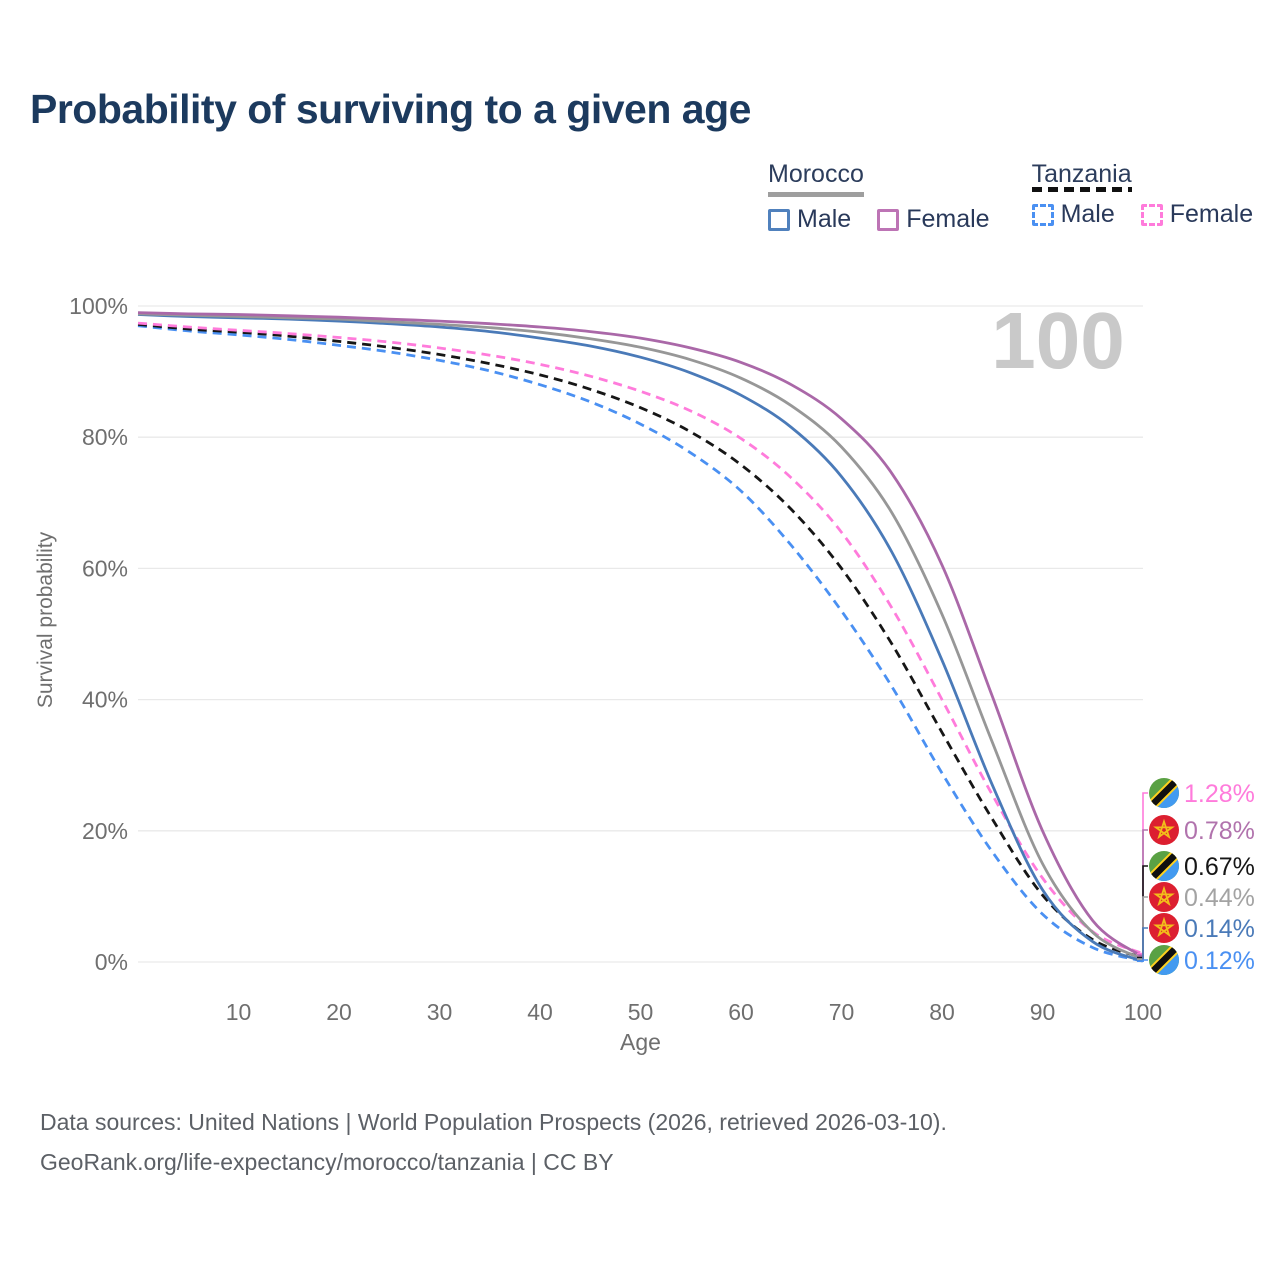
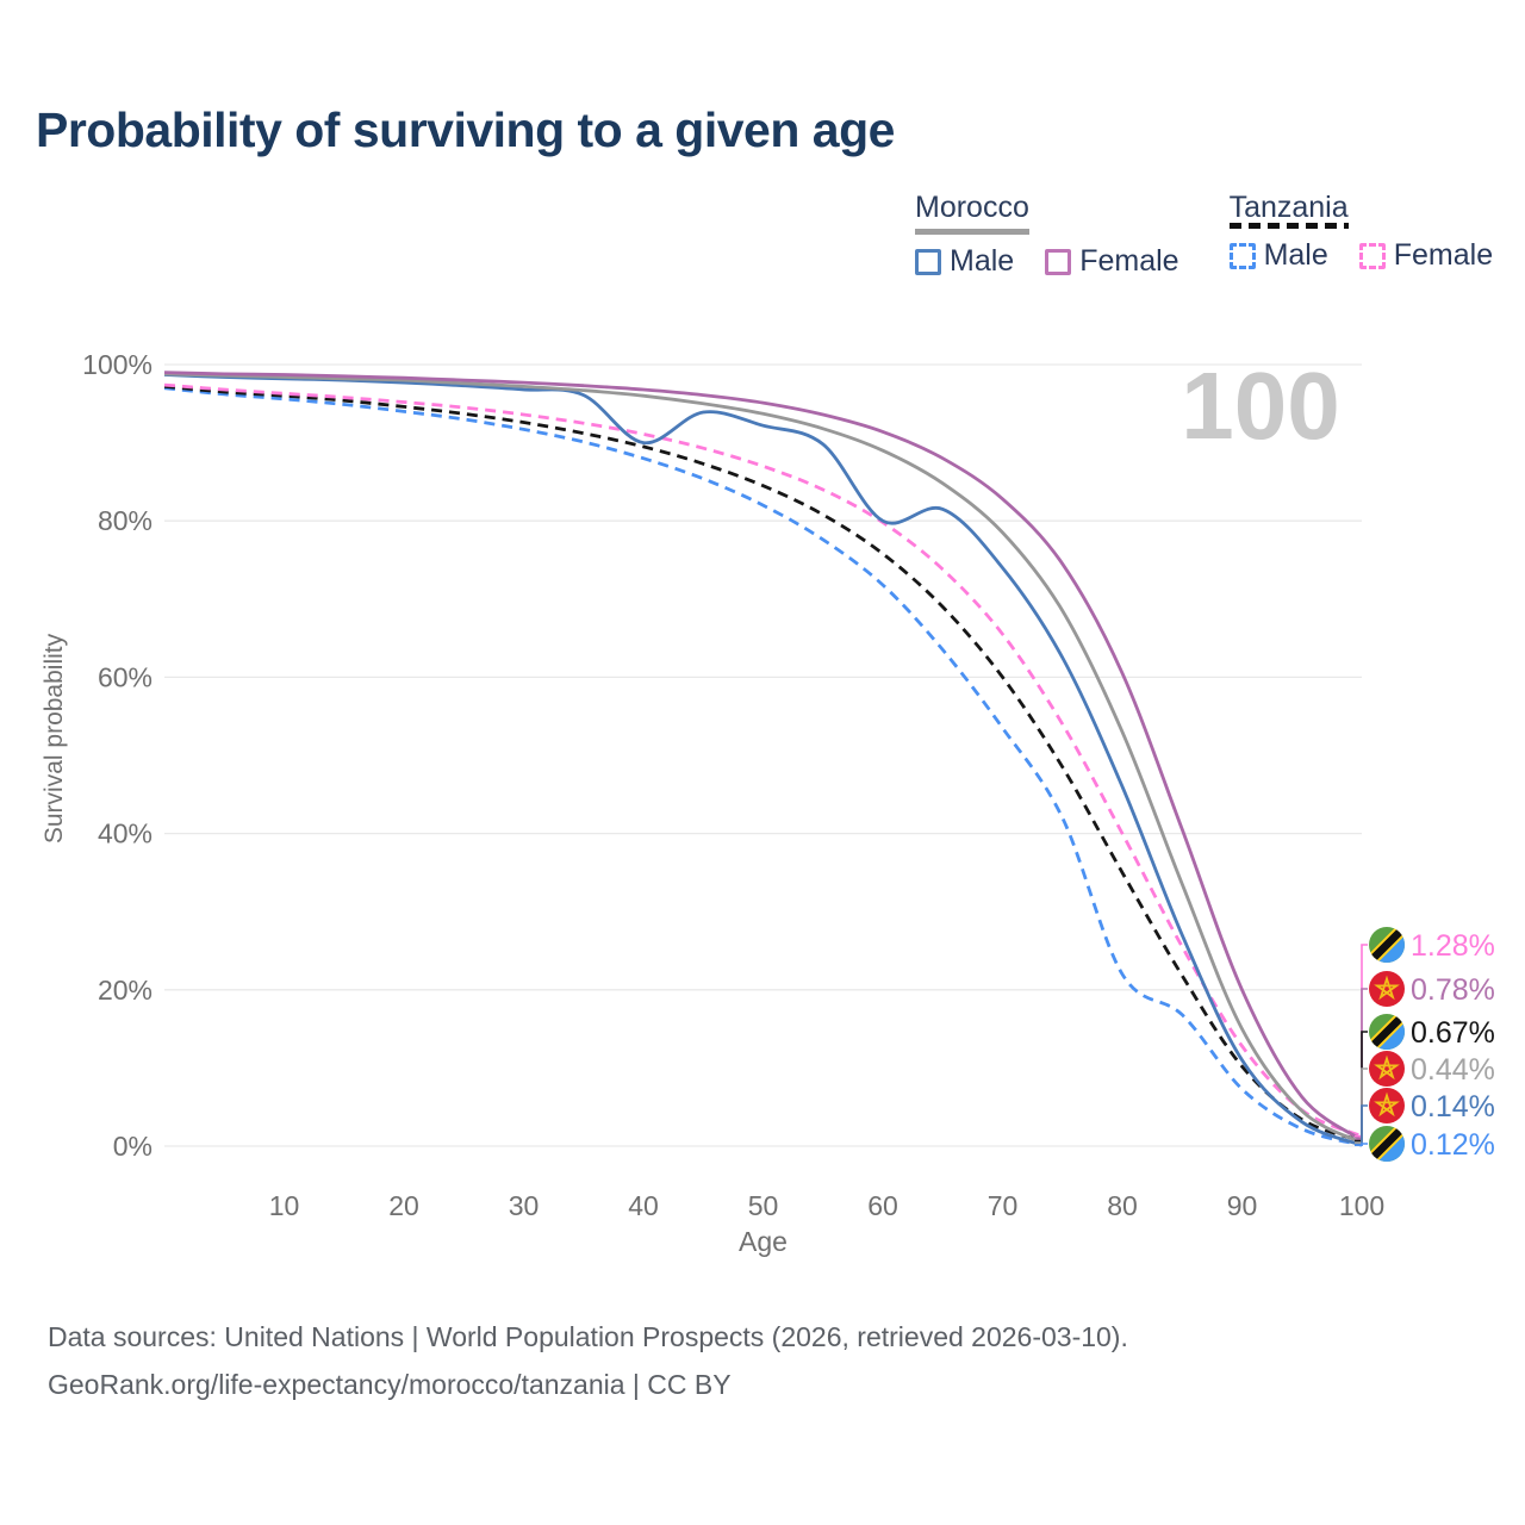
Morocco Male/40: 95% -> 90%
Morocco Male/60: 86% -> 80%
Tanzania Male/80: 29% -> 22%
